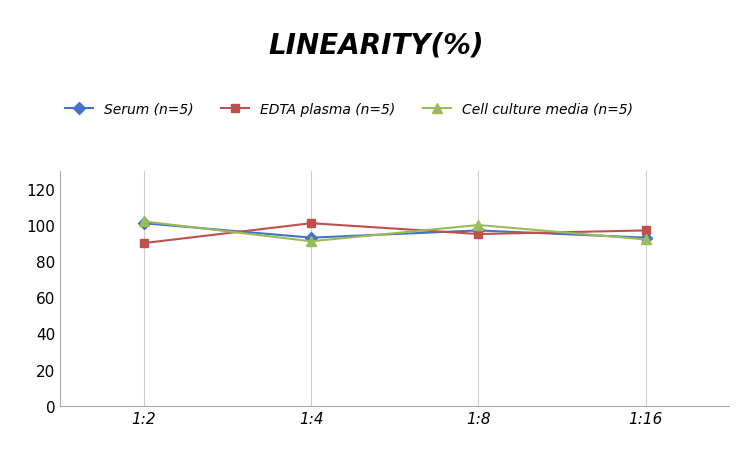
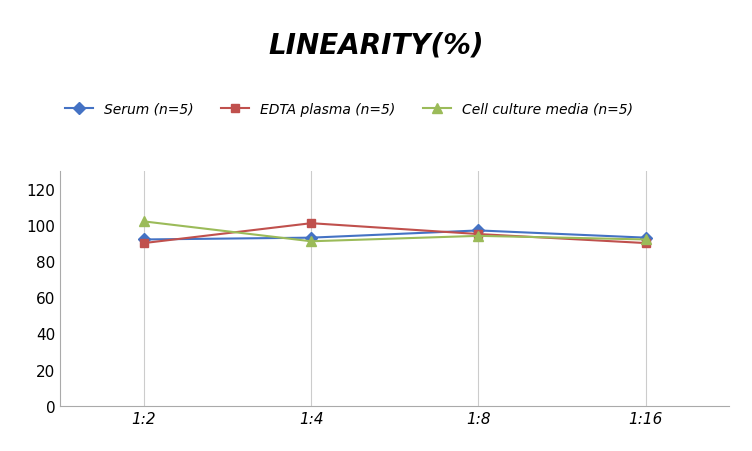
Serum (n=5)/1:2: 101 -> 92
Cell culture media (n=5)/1:8: 100 -> 94
EDTA plasma (n=5)/1:16: 97 -> 90
